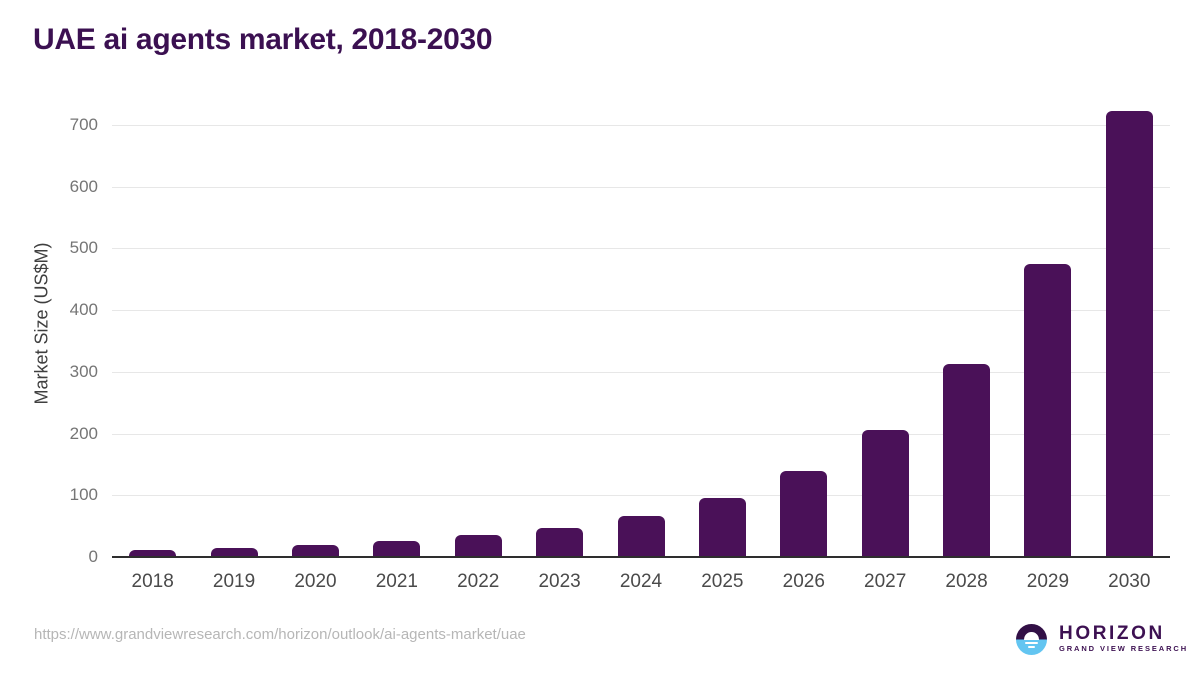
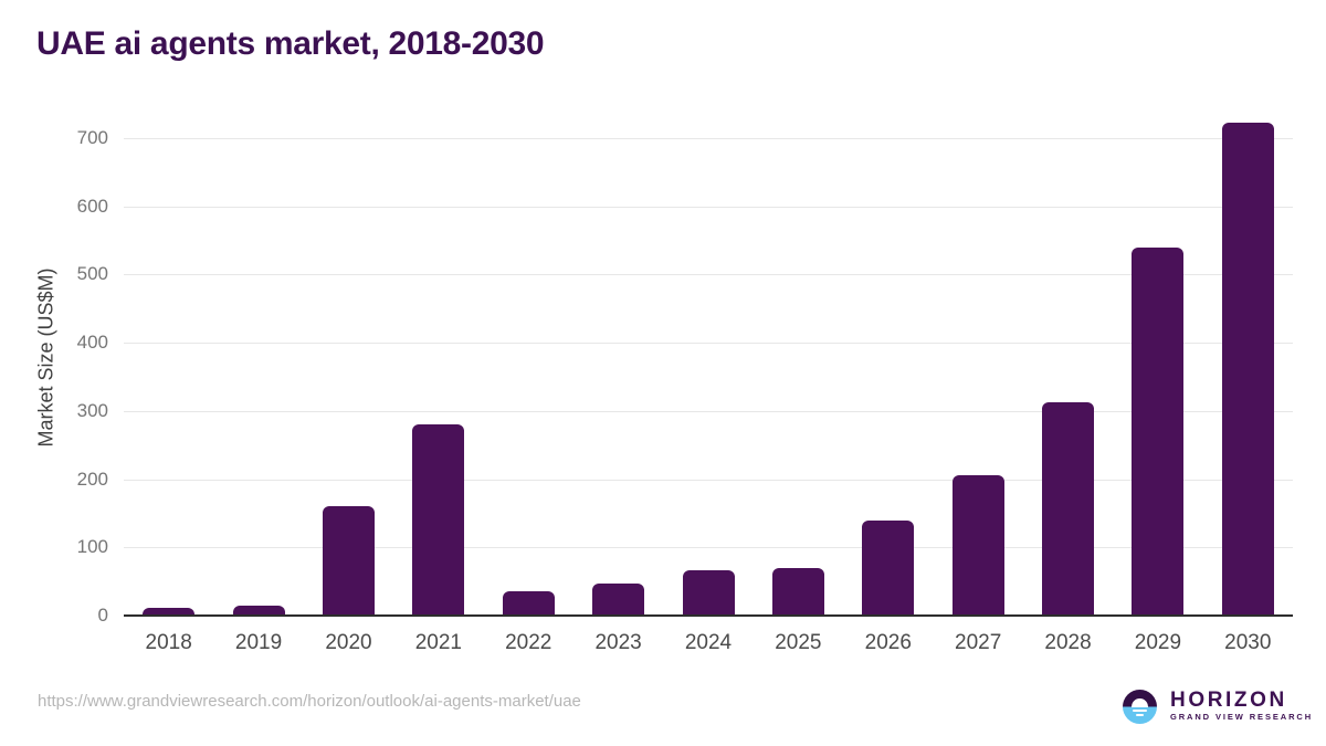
2020: 20 -> 160
2021: 30 -> 280
2025: 100 -> 70
2029: 470 -> 540
